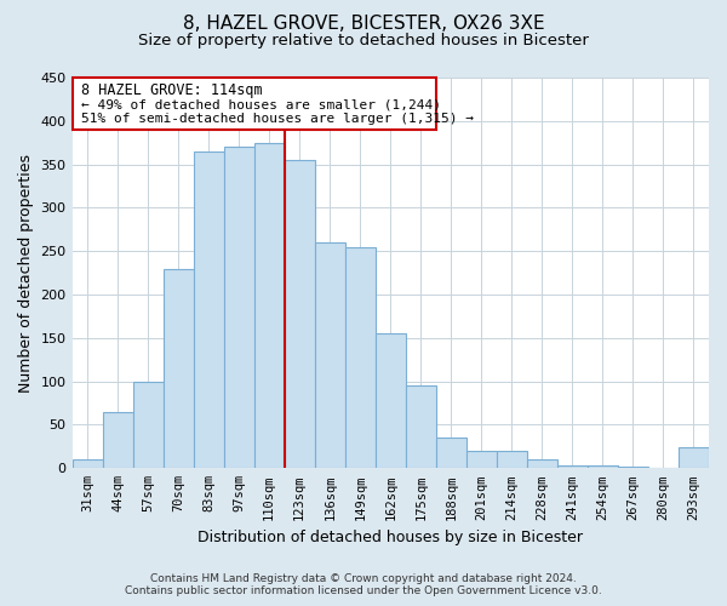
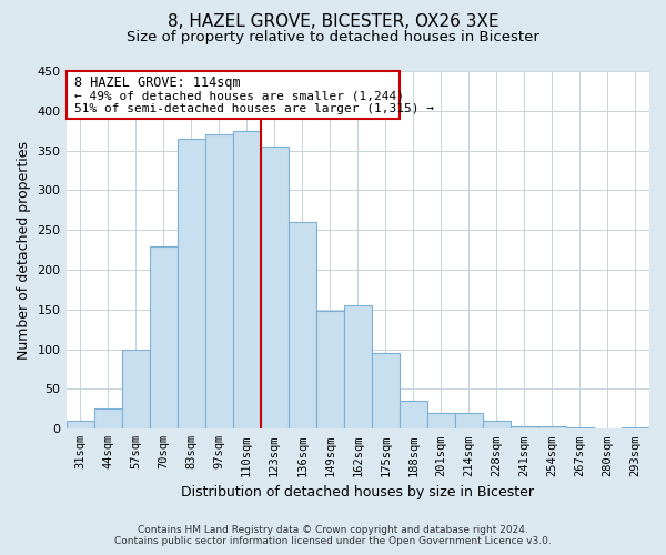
44sqm: 64 -> 25
149sqm: 254 -> 148
293sqm: 24 -> 2
